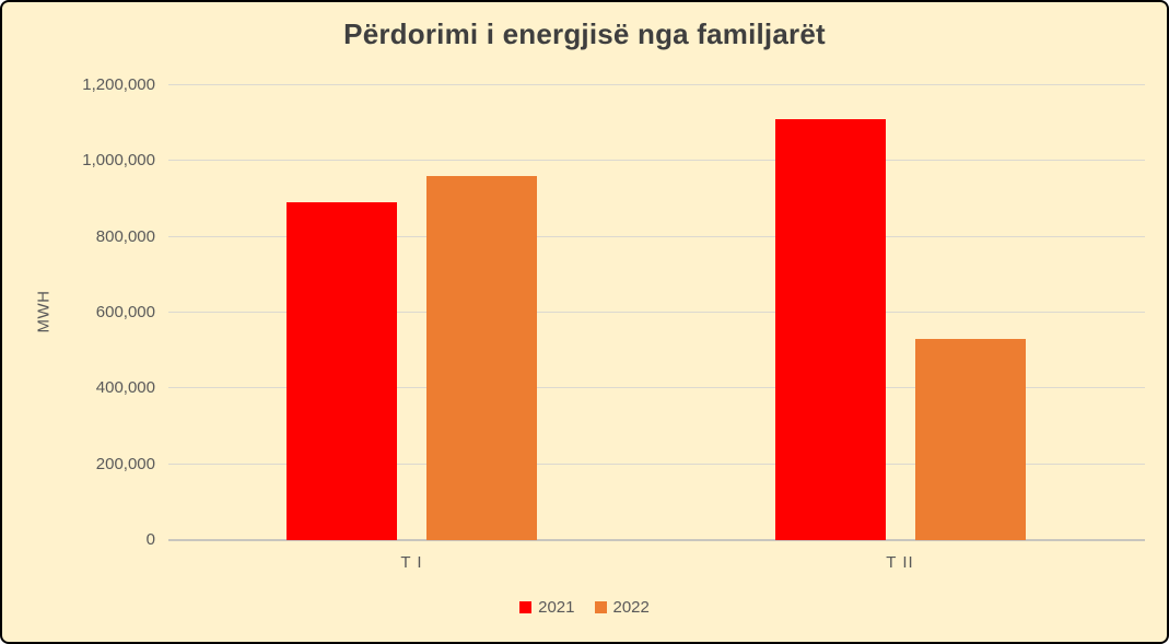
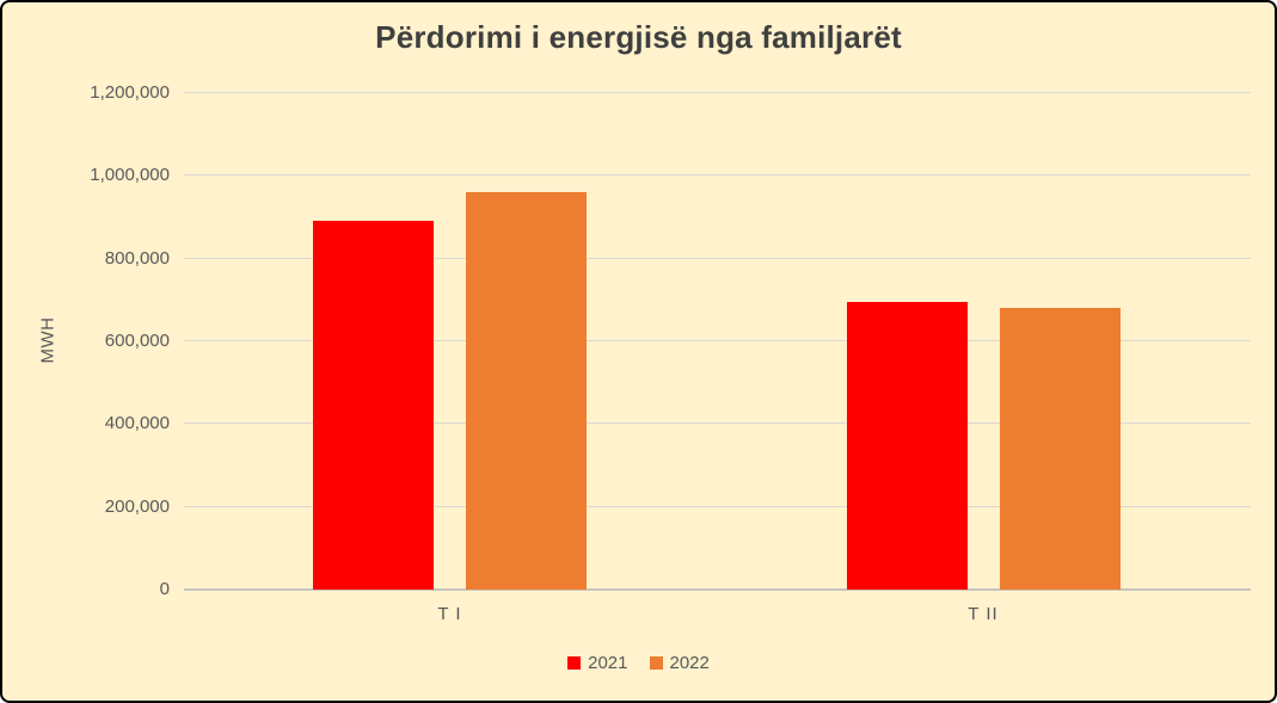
2021/T II: 1110000 -> 700000
2022/T II: 530000 -> 680000
